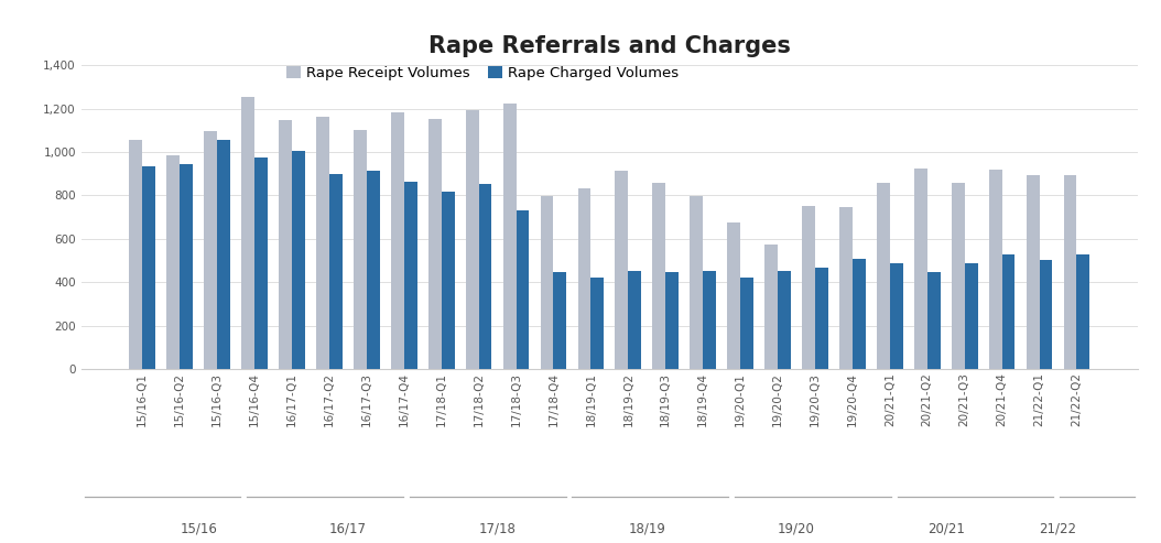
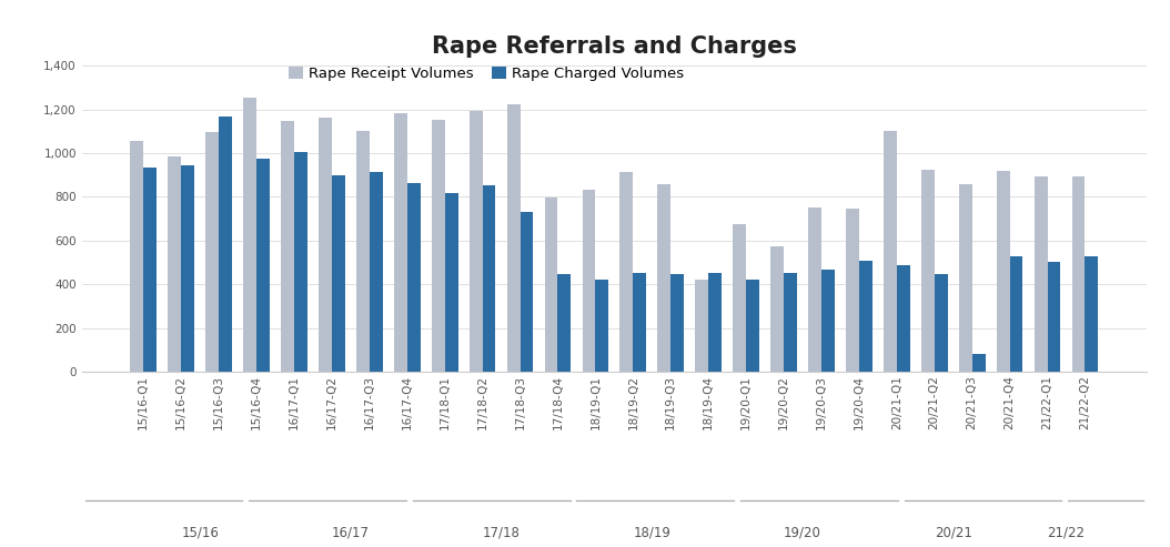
Rape Charged Volumes/15/16-Q3: 1,060 -> 1,170
Rape Receipt Volumes/18/19-Q4: 800 -> 420
Rape Receipt Volumes/20/21-Q1: 860 -> 1,100
Rape Charged Volumes/20/21-Q3: 490 -> 80
